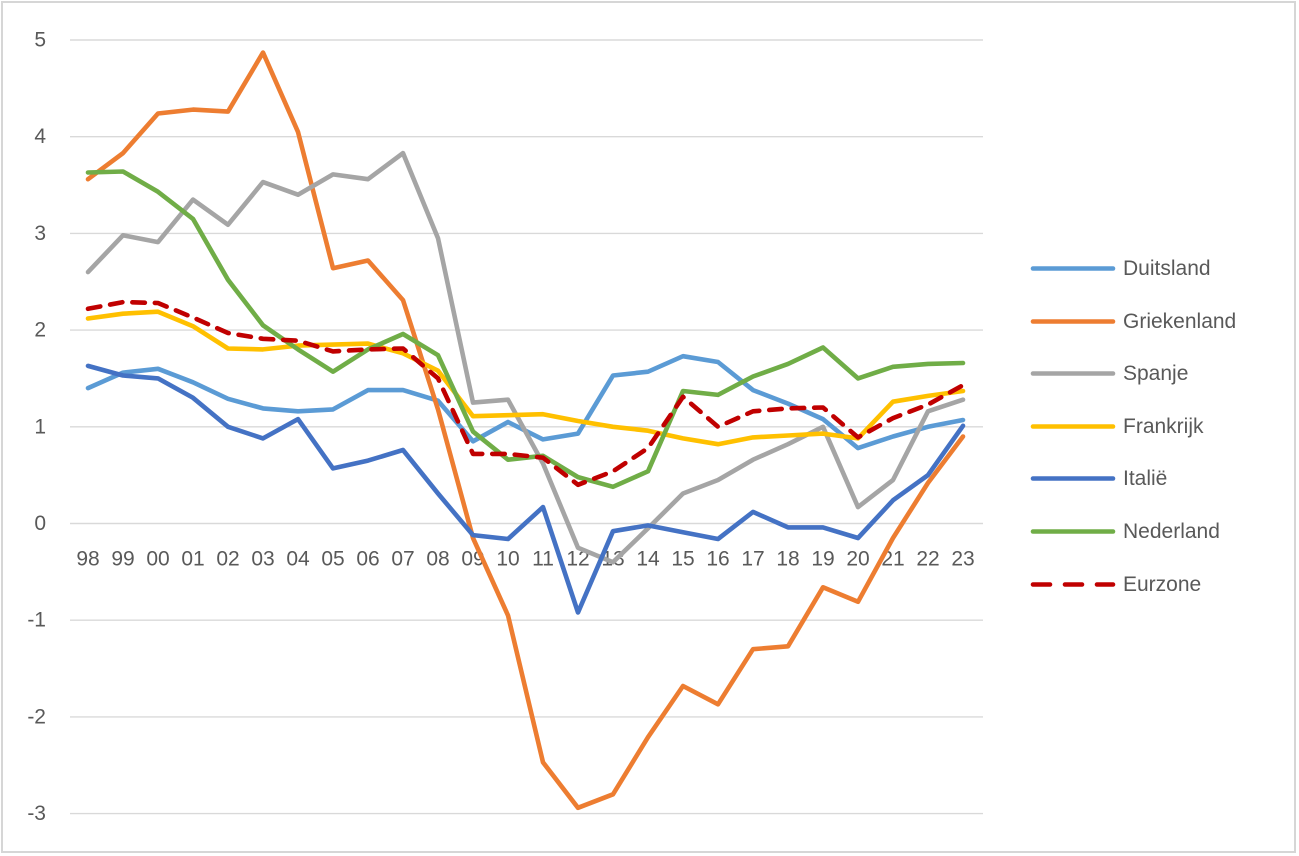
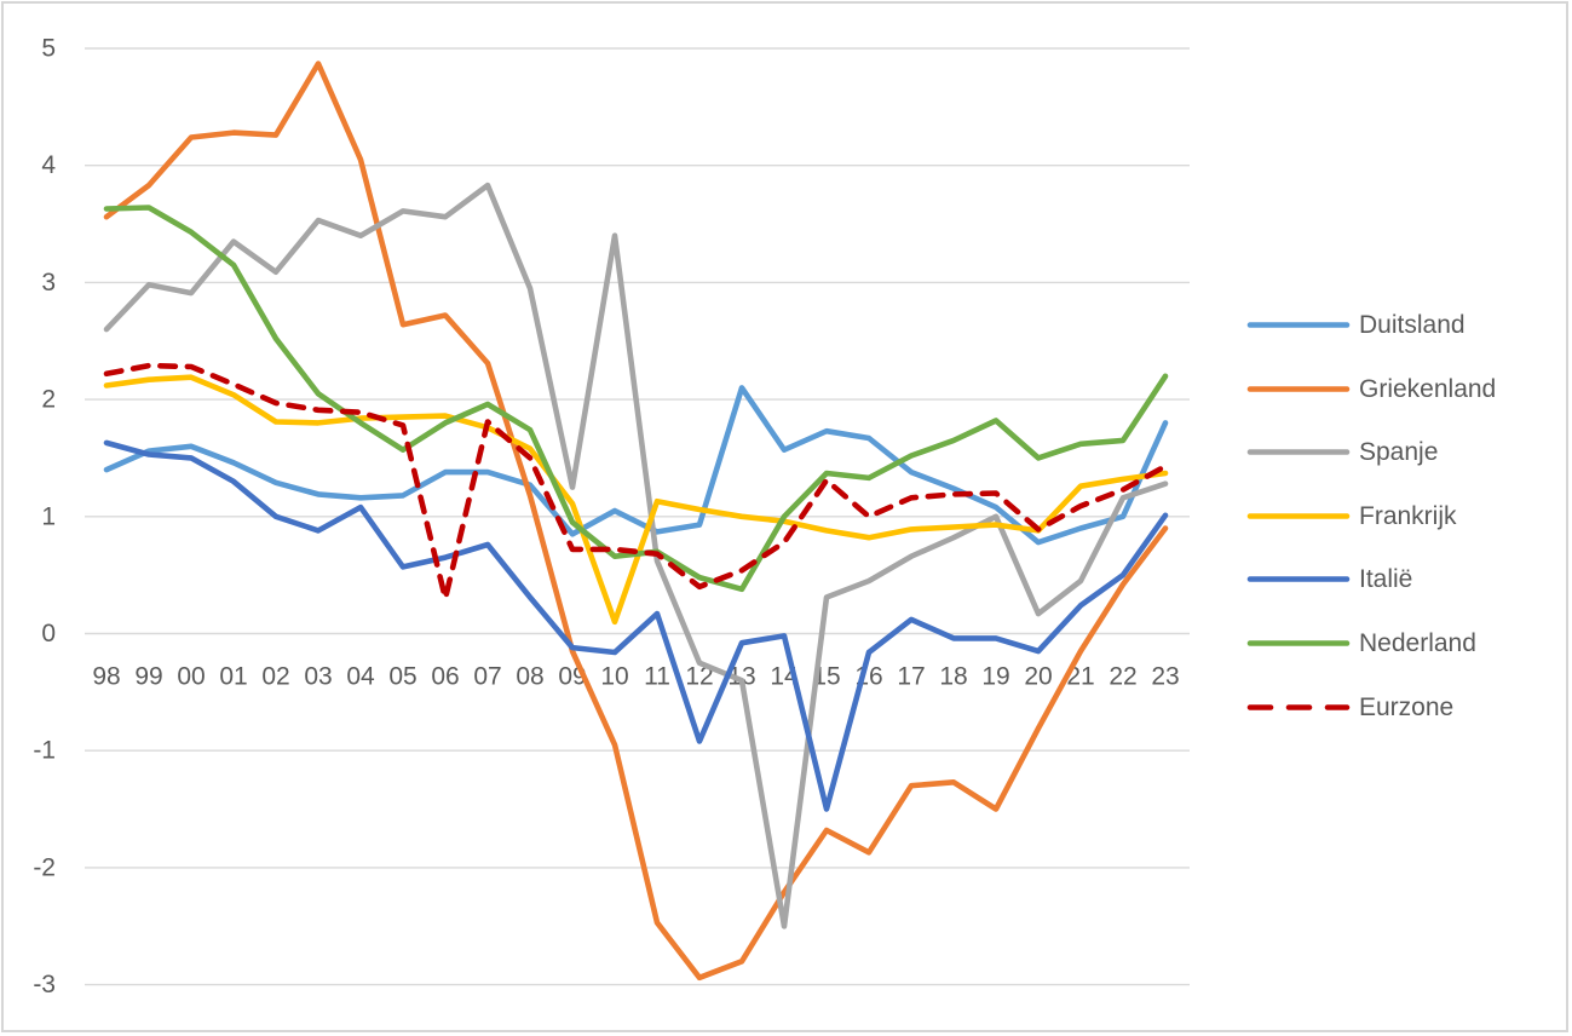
Eurzone/06: 1.8 -> 0.3
Spanje/10: 1.3 -> 3.4
Frankrijk/10: 1.1 -> 0.1
Duitsland/13: 1.5 -> 2.1
Spanje/14: -0.1 -> -2.5
Nederland/14: 0.5 -> 1.0
Italië/15: -0.1 -> -1.5
Griekenland/19: -0.7 -> -1.5
Duitsland/23: 1.1 -> 1.8
Nederland/23: 1.7 -> 2.2
